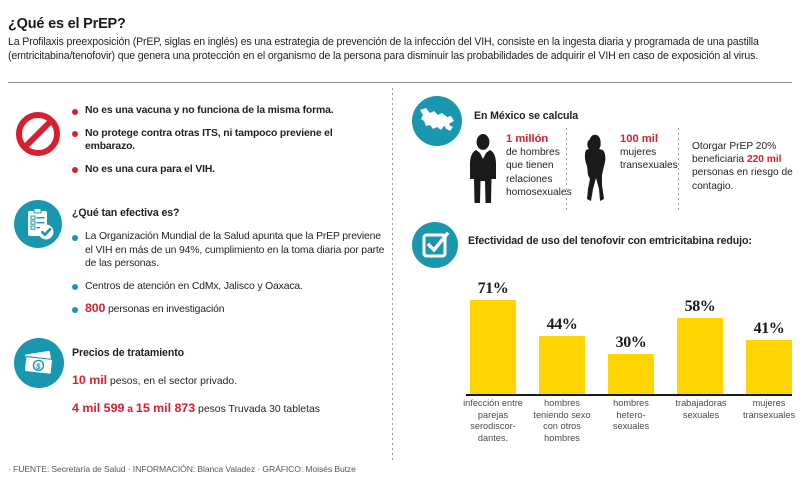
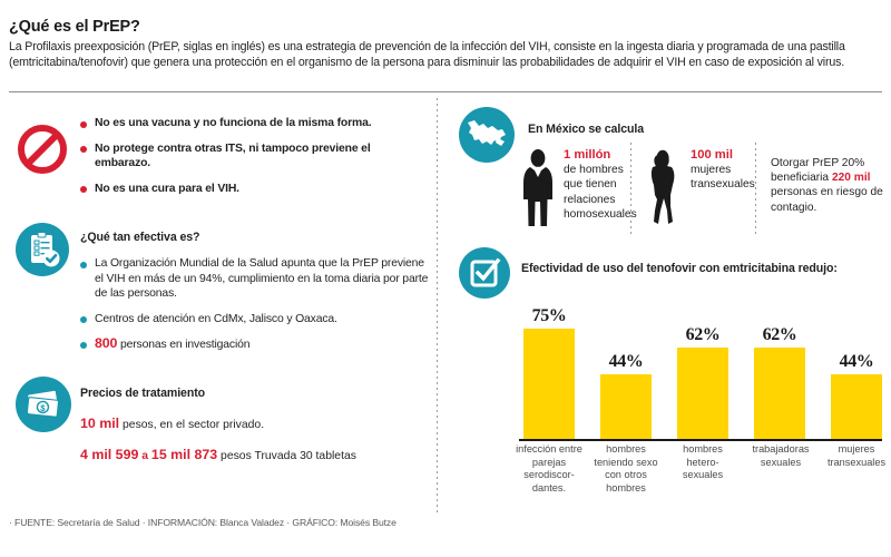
infección entre parejas serodiscor- dantes.: 71% -> 75%
hombres hetero- sexuales: 30% -> 62%
trabajadoras sexuales: 58% -> 62%
mujeres transexuales: 41% -> 44%
